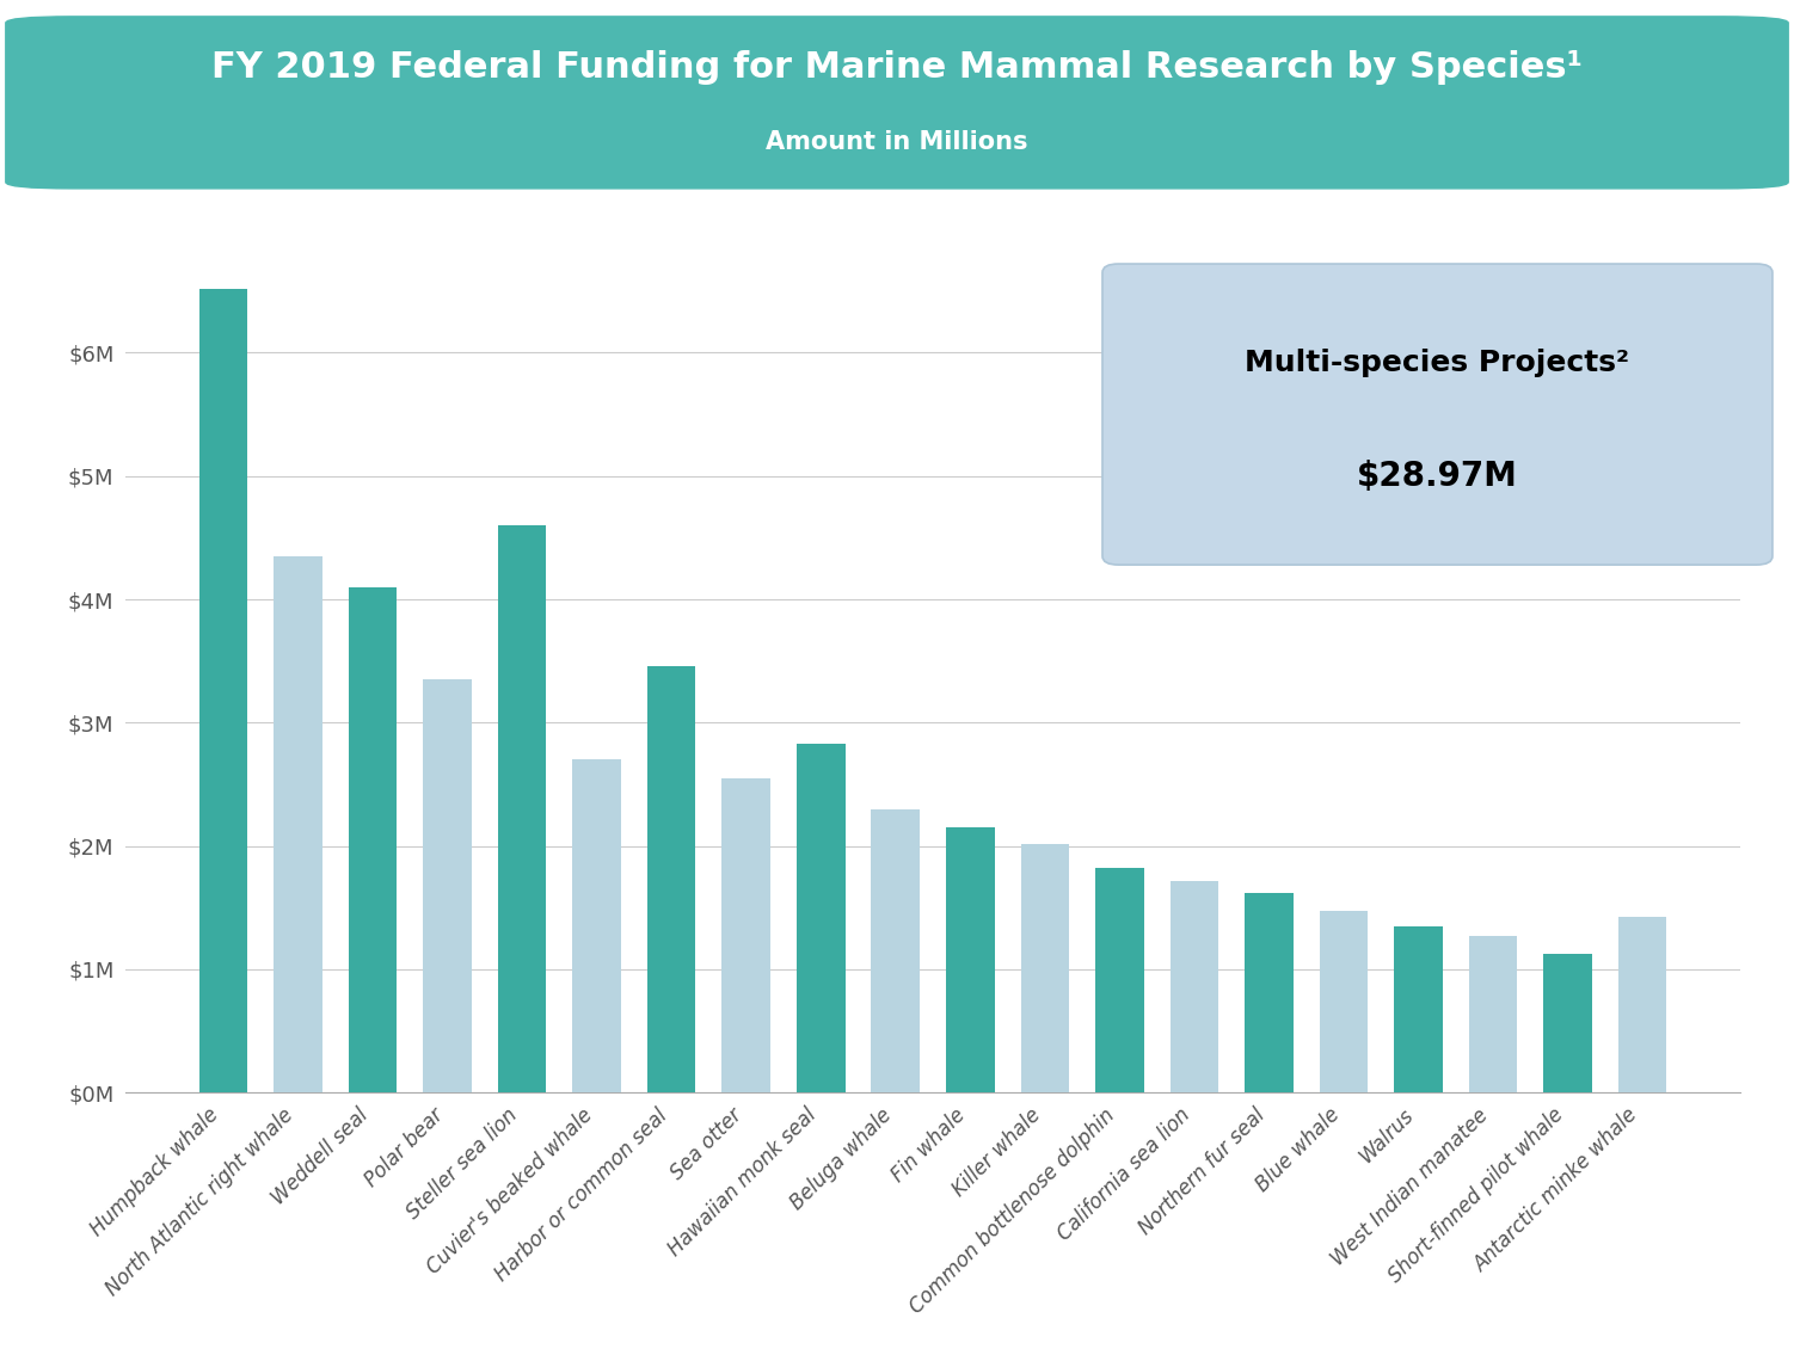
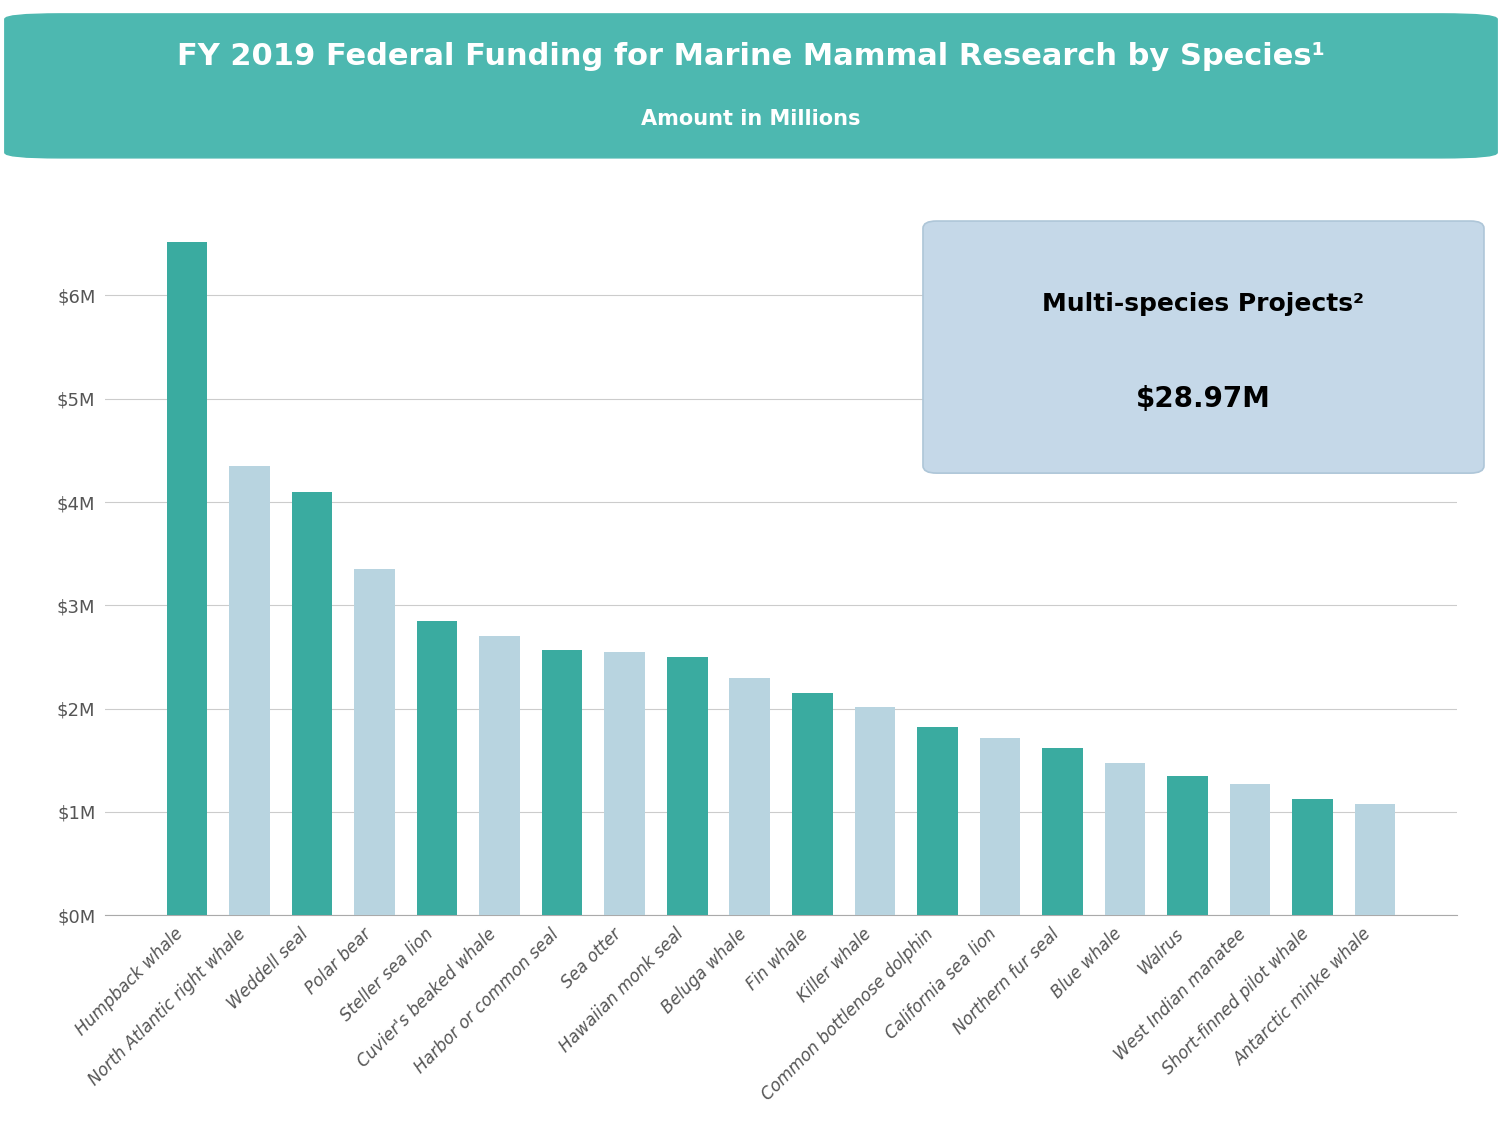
Steller sea lion: $4.60M -> $2.85M
Harbor or common seal: $3.46M -> $2.57M
Hawaiian monk seal: $2.83M -> $2.50M
Antarctic minke whale: $1.43M -> $1.08M
